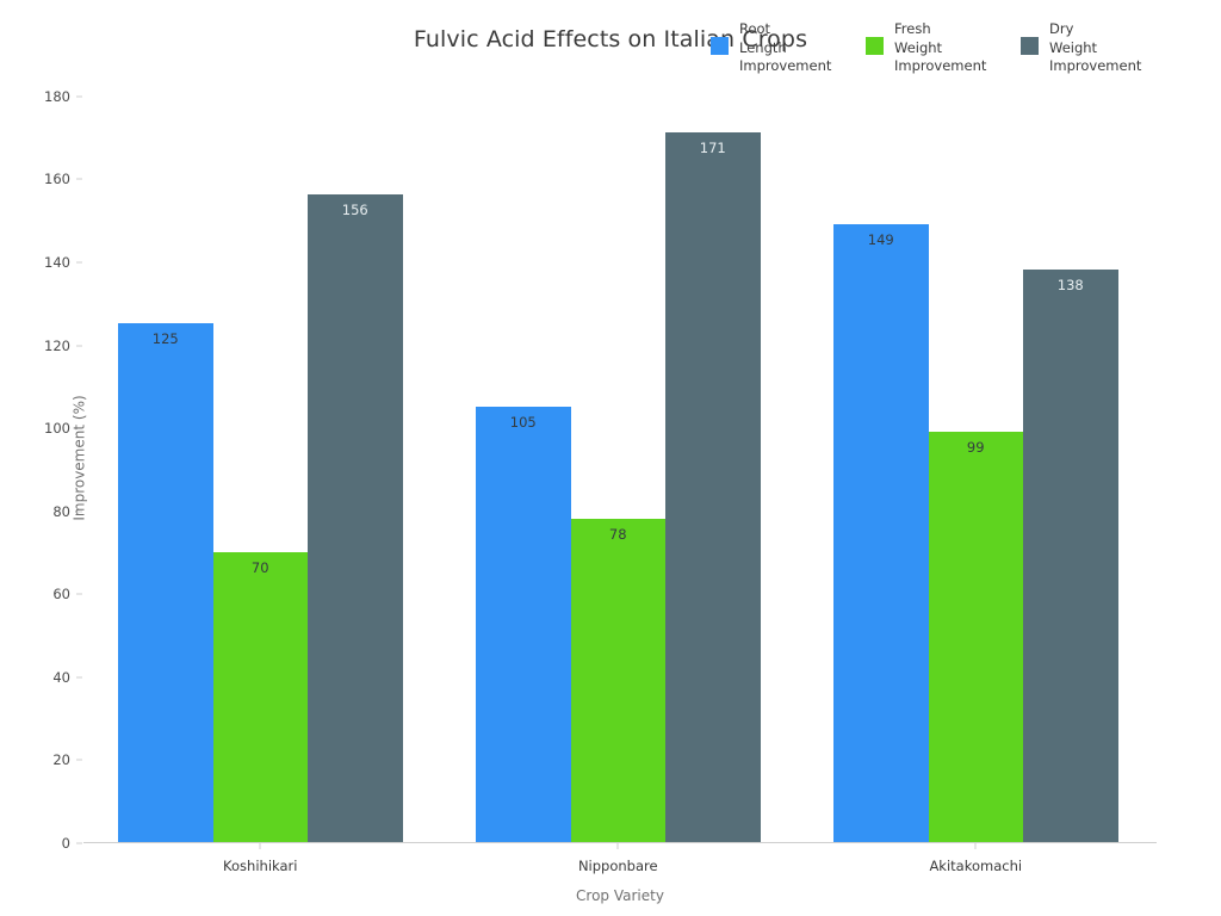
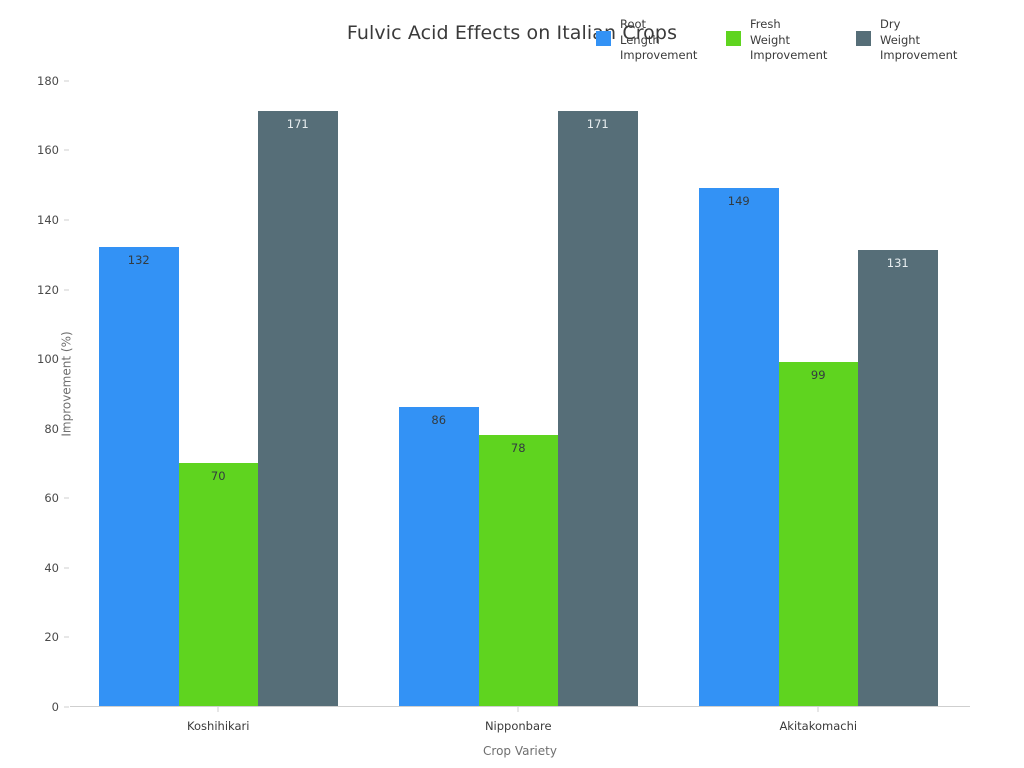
Root Length Improvement/Koshihikari: 125 -> 132
Dry Weight Improvement/Koshihikari: 156 -> 171
Root Length Improvement/Nipponbare: 105 -> 86
Dry Weight Improvement/Akitakomachi: 138 -> 131
